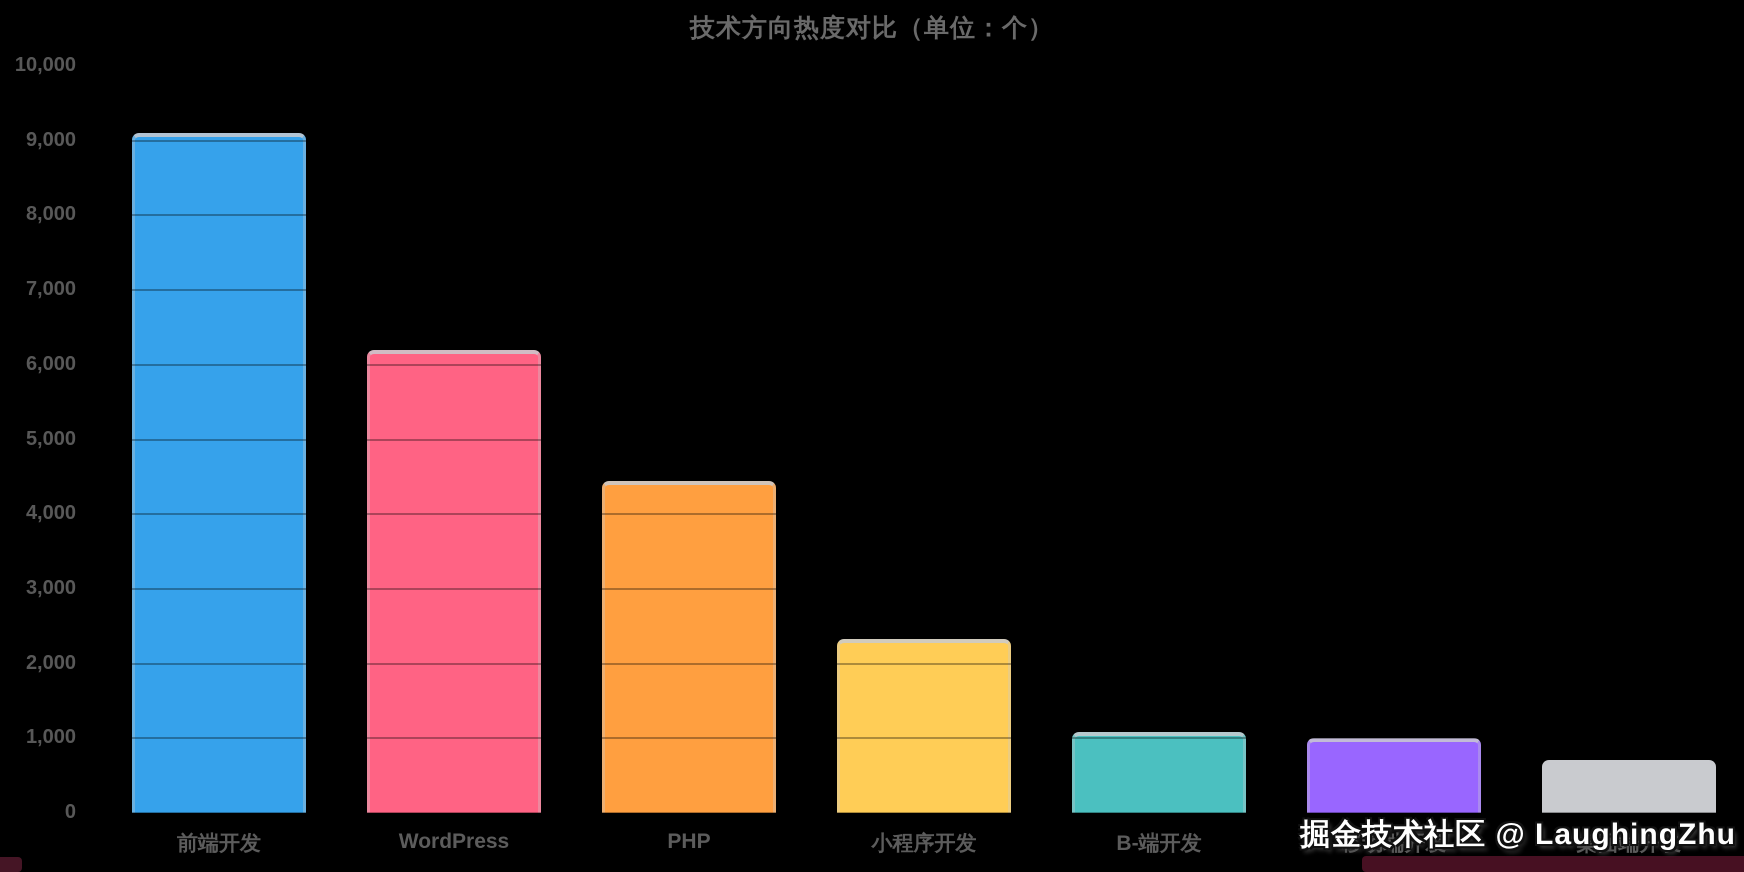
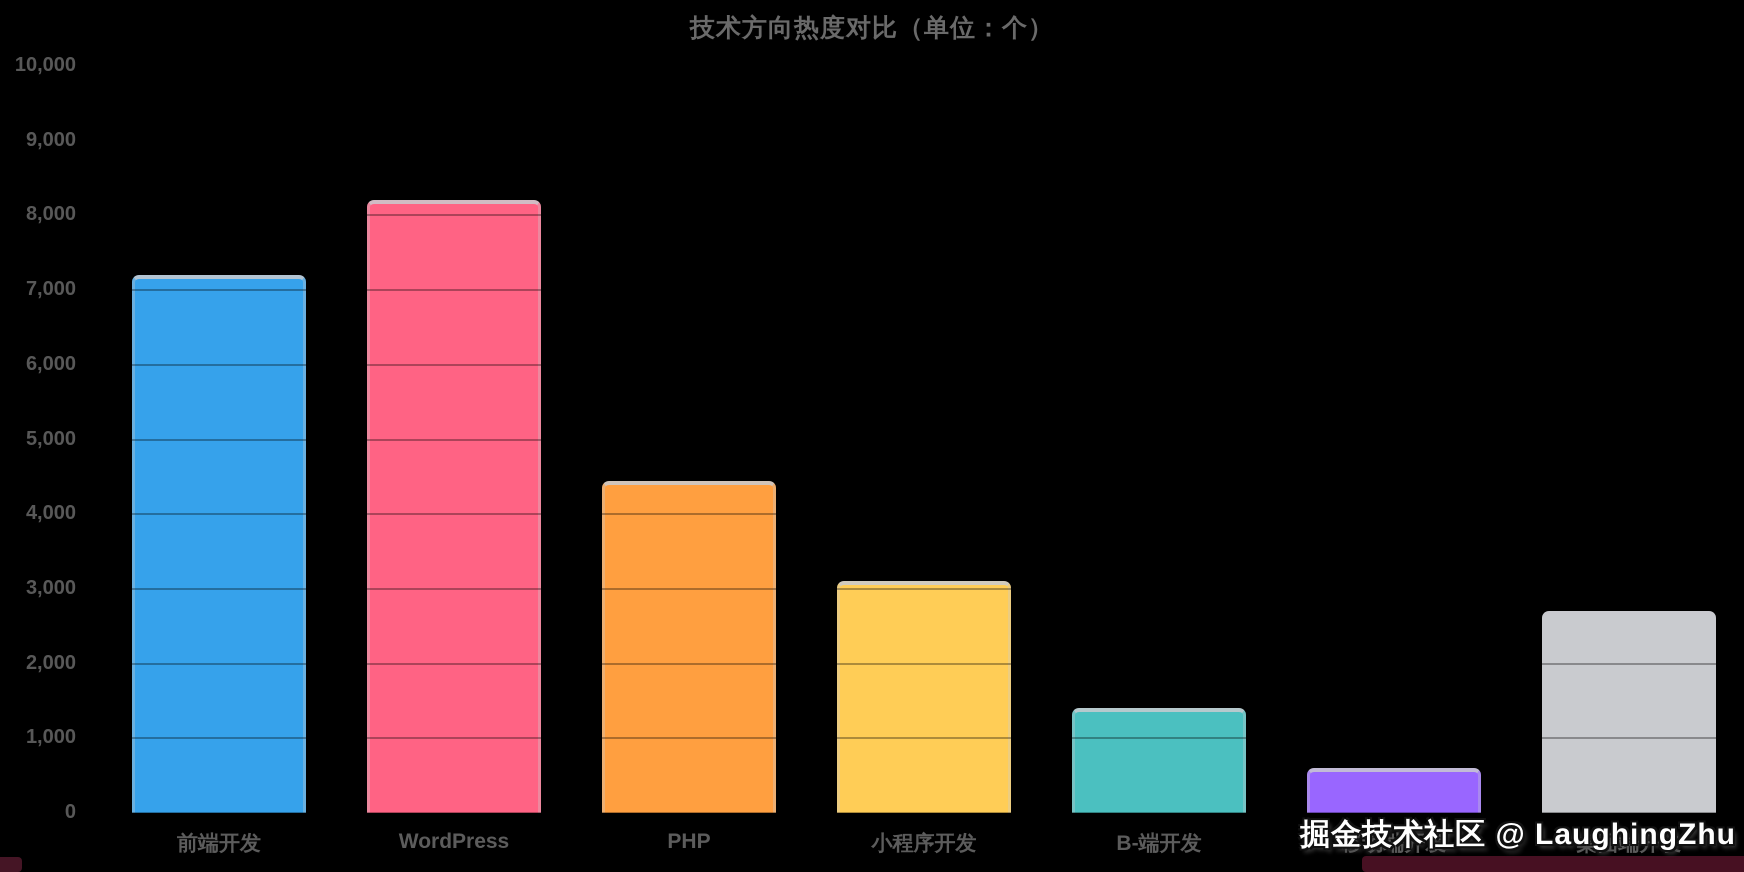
前端开发: 9100 -> 7200
WordPress: 6200 -> 8200
小程序开发: 2300 -> 3100
B-端开发: 1100 -> 1400
移动端开发: 1000 -> 600
桌面端开发: 700 -> 2700
